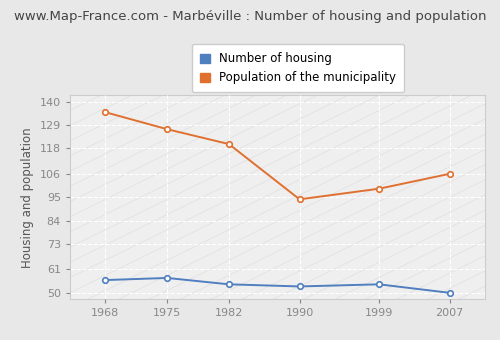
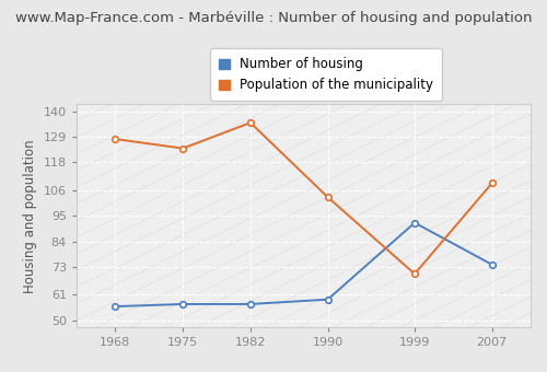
Population of the municipality/1968: 135 -> 128
Population of the municipality/1975: 127 -> 124
Number of housing/1982: 54 -> 57
Population of the municipality/1982: 120 -> 135
Number of housing/1990: 53 -> 59
Population of the municipality/1990: 94 -> 103
Number of housing/1999: 54 -> 92
Population of the municipality/1999: 99 -> 70
Number of housing/2007: 50 -> 74
Population of the municipality/2007: 106 -> 109
